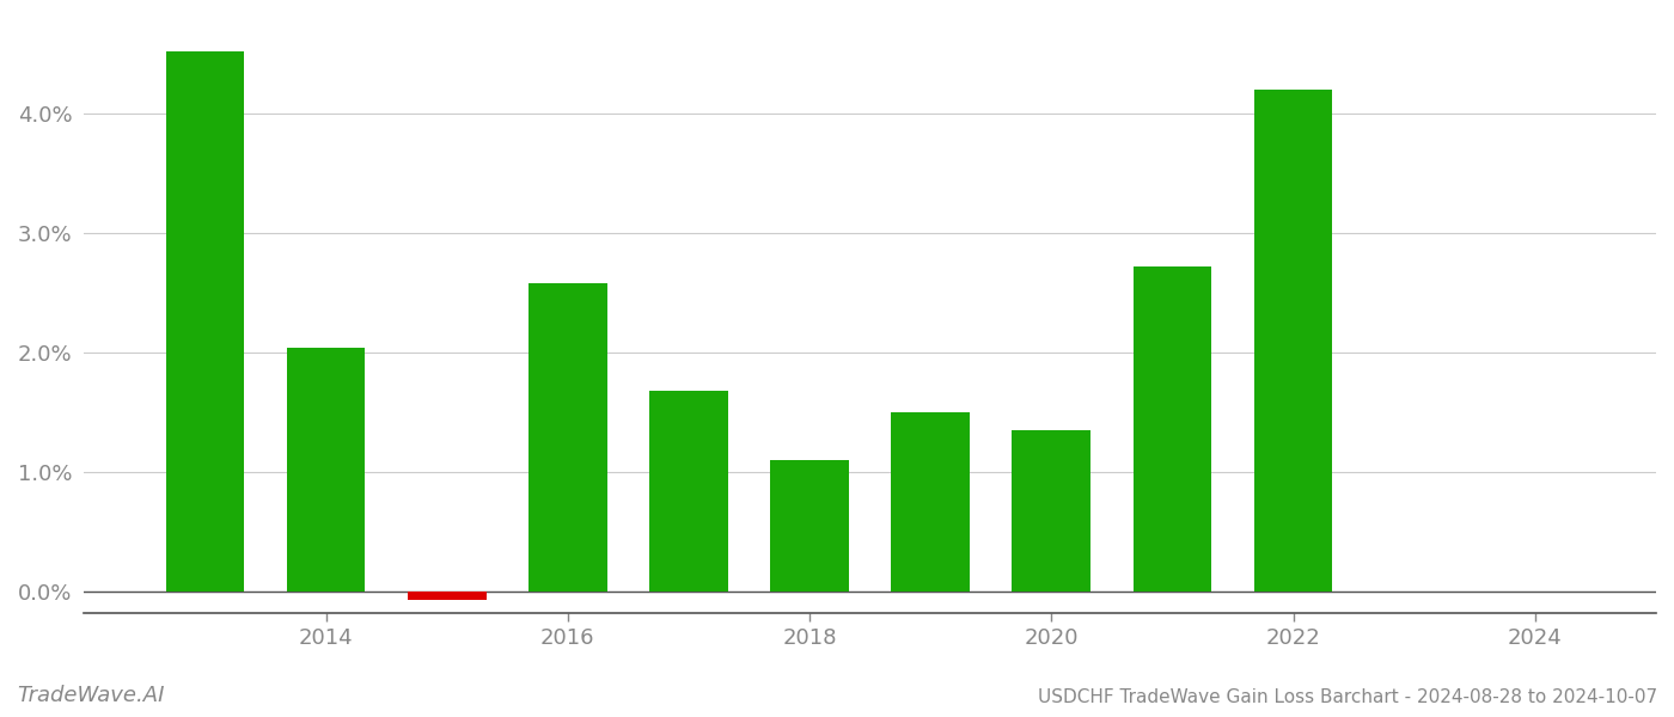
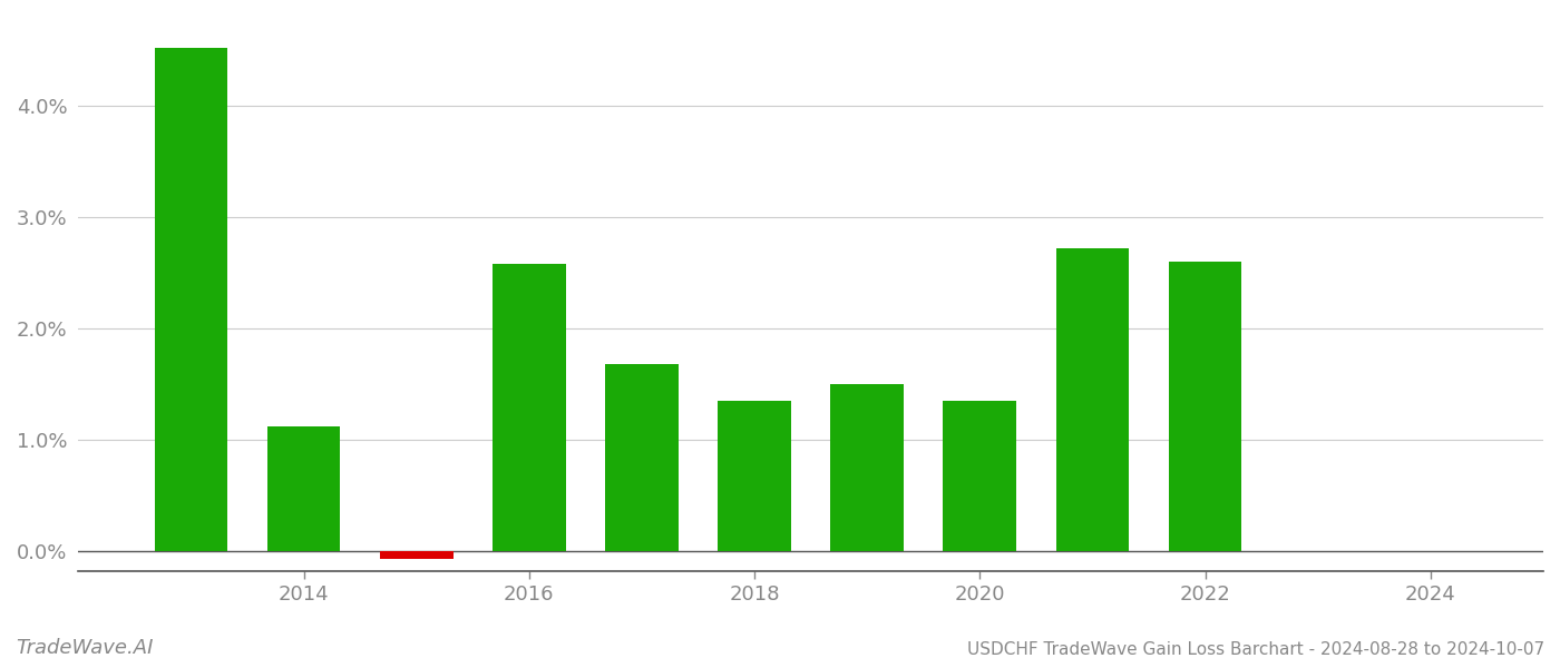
2014: 2.04% -> 1.12%
2018: 1.10% -> 1.35%
2022: 4.20% -> 2.60%
